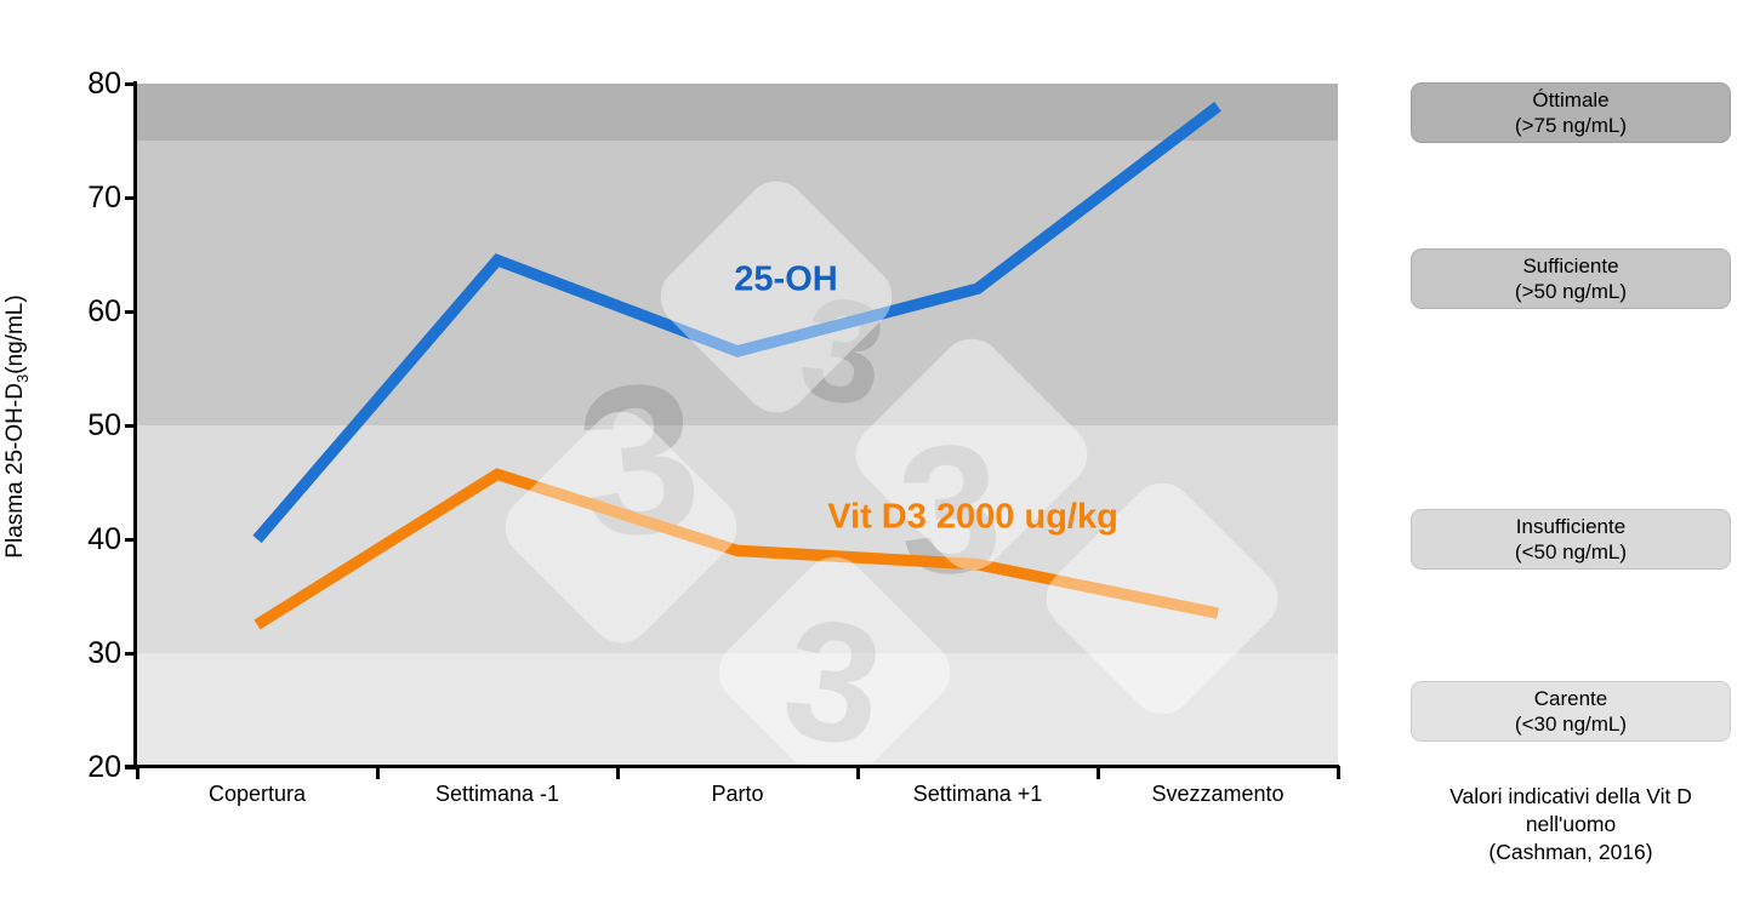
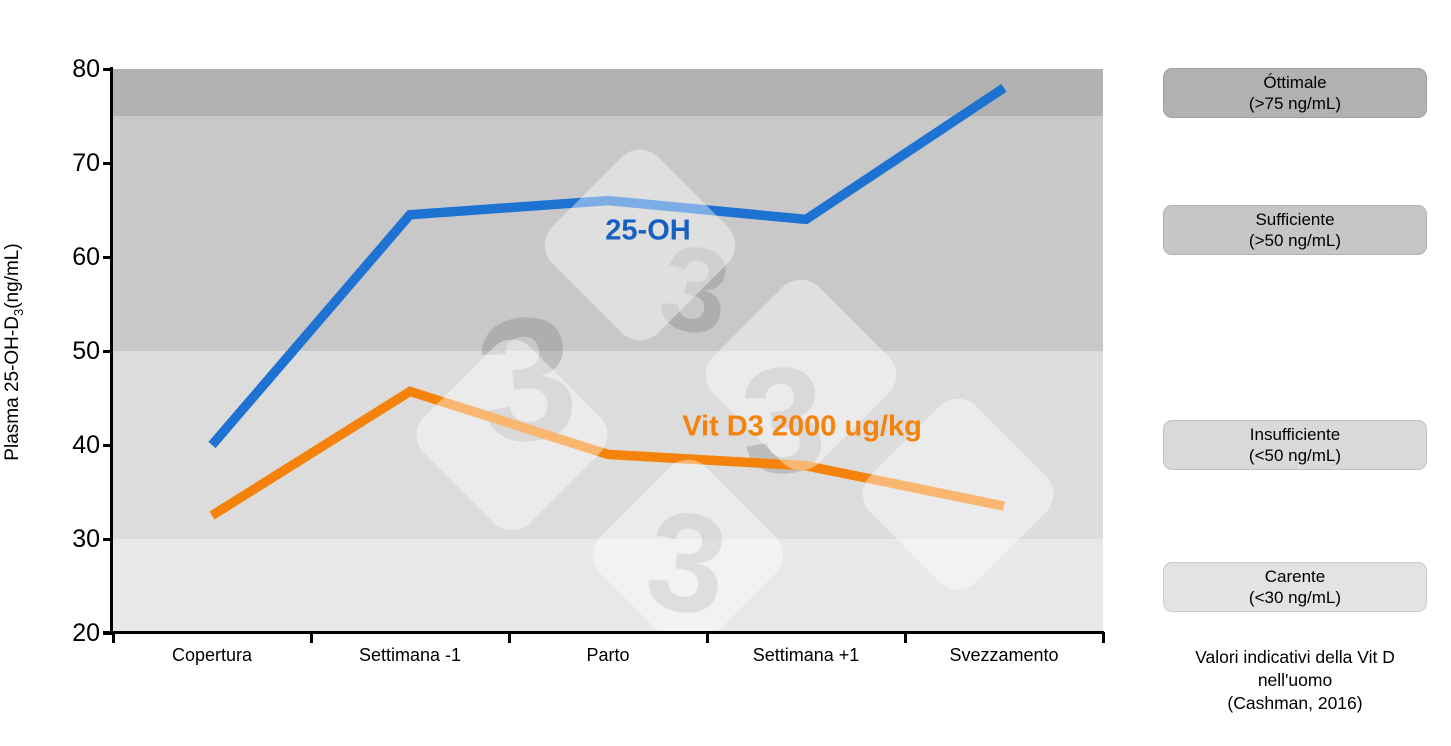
25-OH/Parto: 56 -> 66
25-OH/Settimana +1: 62 -> 64
